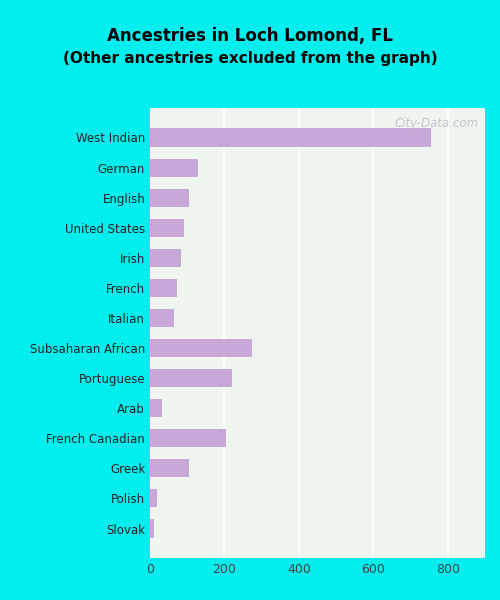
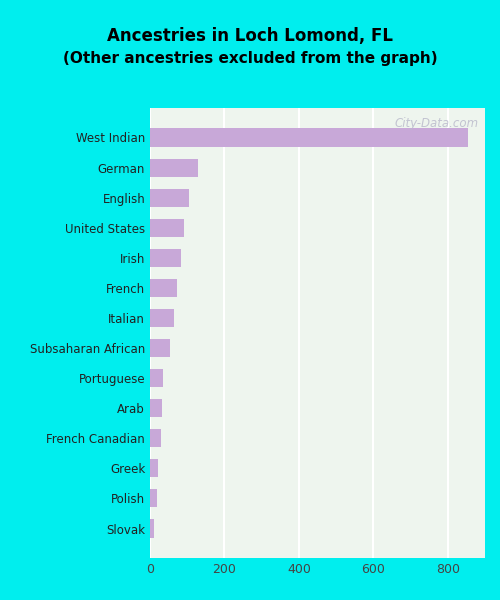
West Indian: 755 -> 855
Subsaharan African: 275 -> 55
Portuguese: 220 -> 35
French Canadian: 205 -> 30
Greek: 105 -> 22
